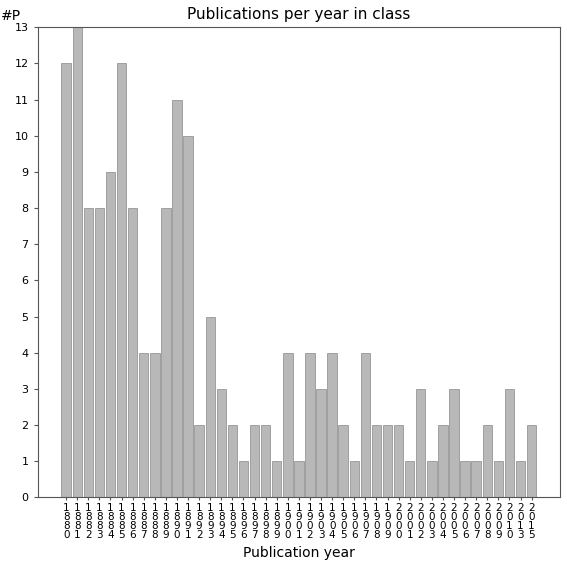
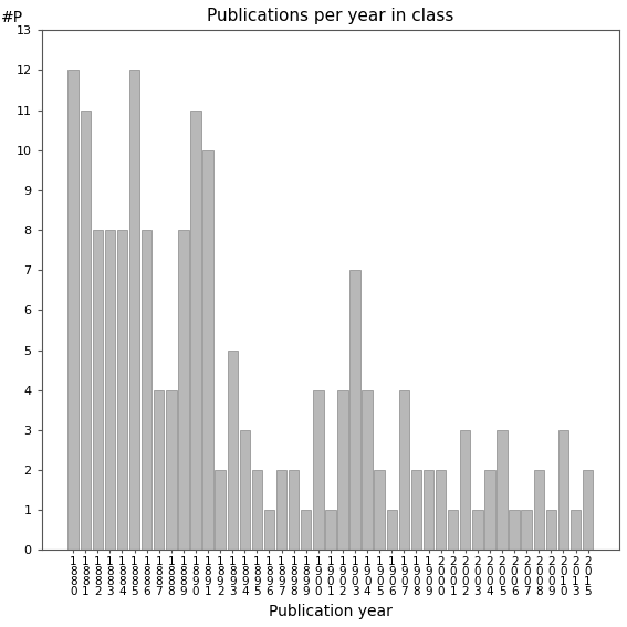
1 8 8 1: 13 -> 11
1 8 8 4: 9 -> 8
1 9 0 3: 3 -> 7
